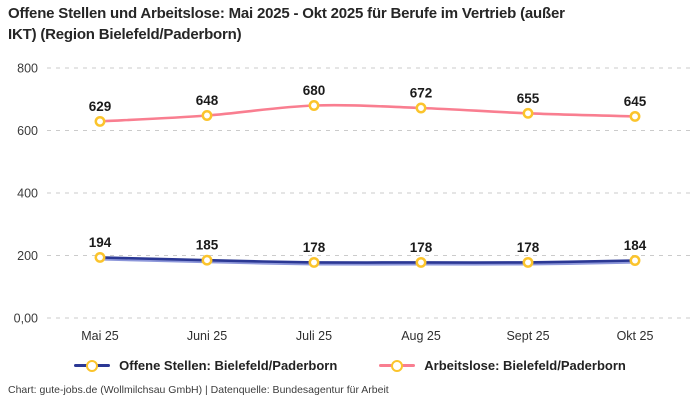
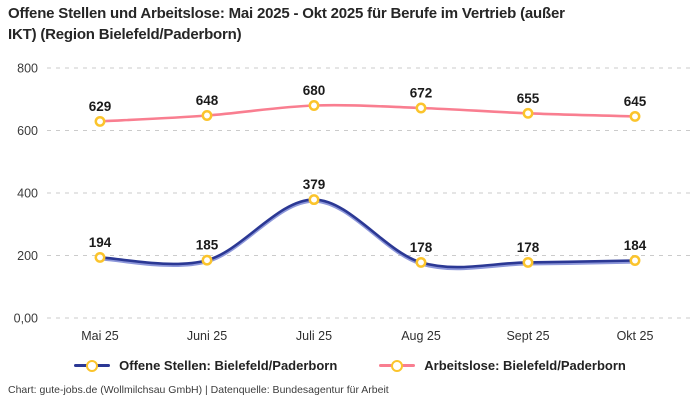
Offene Stellen: Bielefeld/Paderborn/Juli 25: 178 -> 379
